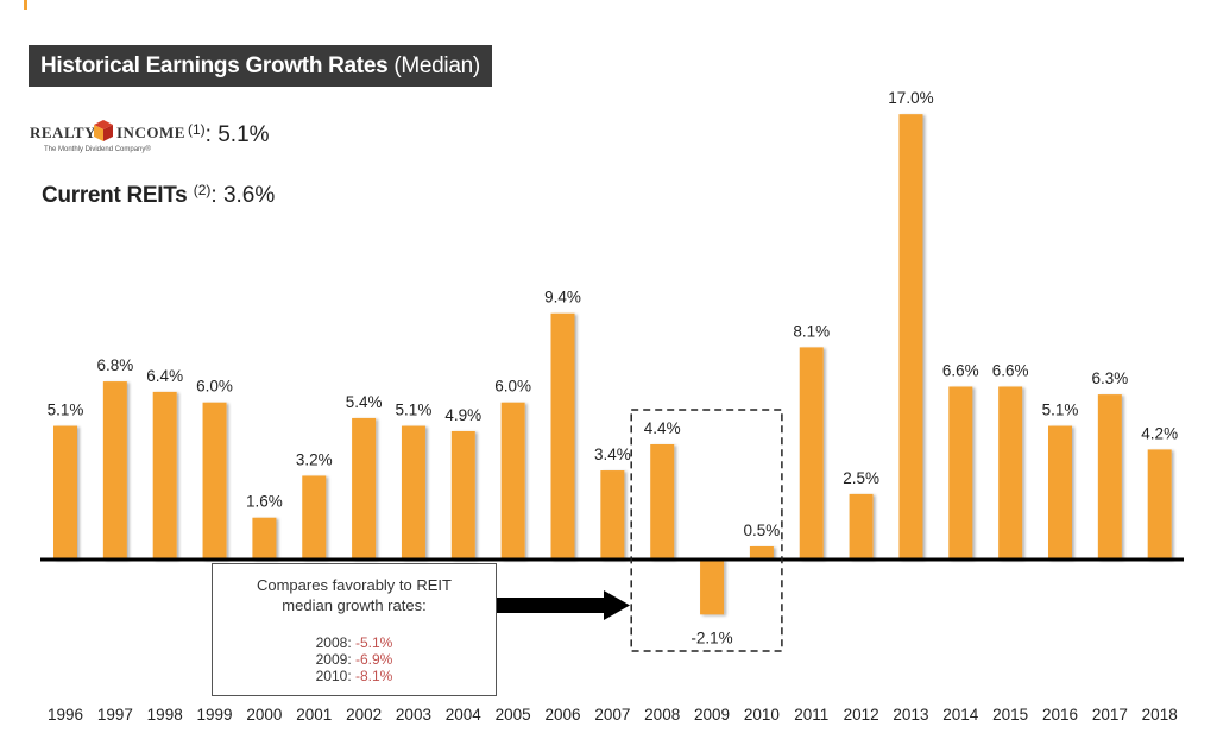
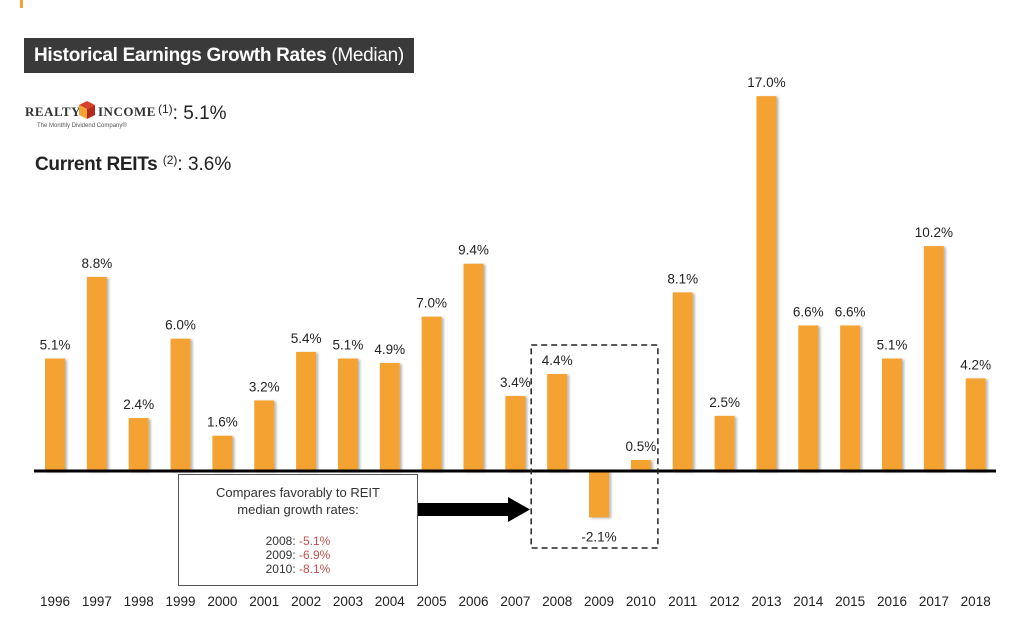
1997: 6.8% -> 8.8%
1998: 6.4% -> 2.4%
2005: 6.0% -> 7.0%
2017: 6.3% -> 10.2%
